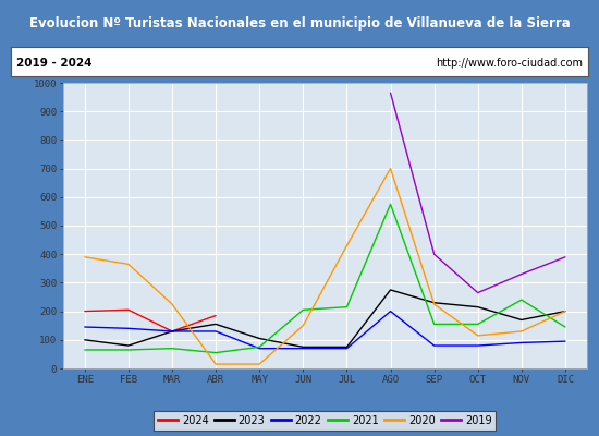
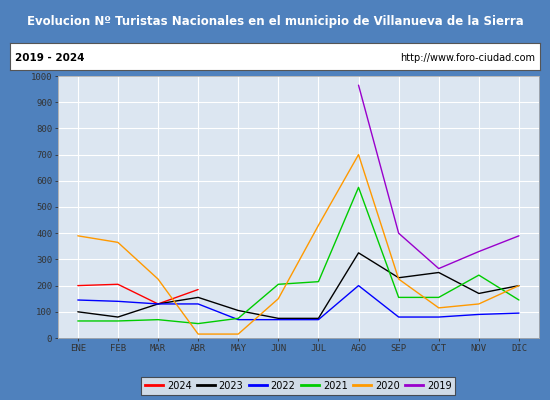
2023/AGO: 275 -> 325
2023/OCT: 215 -> 250
